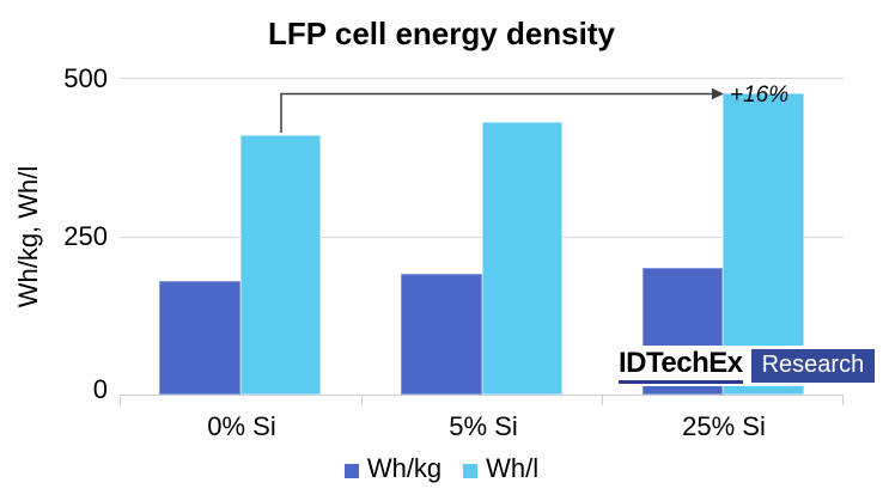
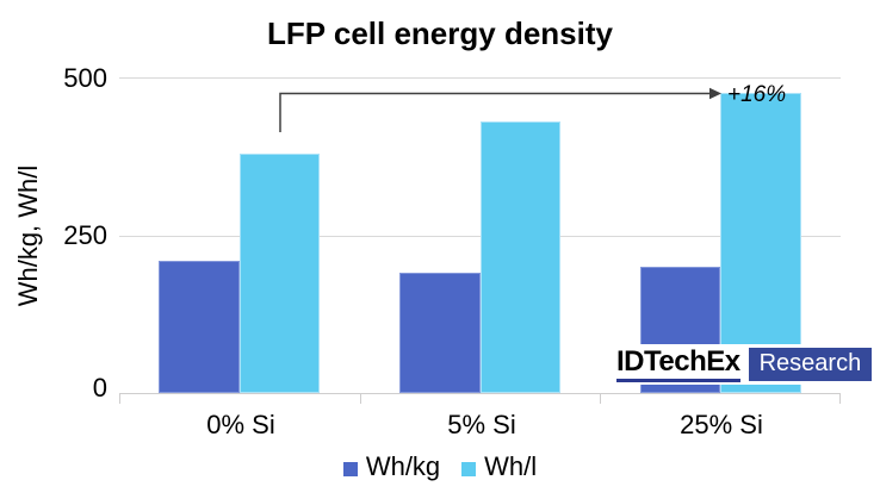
Wh/kg/0% Si: 180 -> 210
Wh/l/0% Si: 410 -> 380
